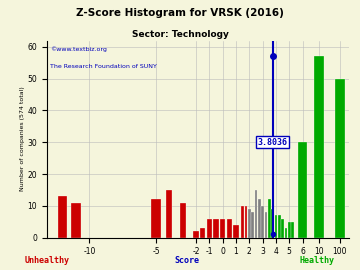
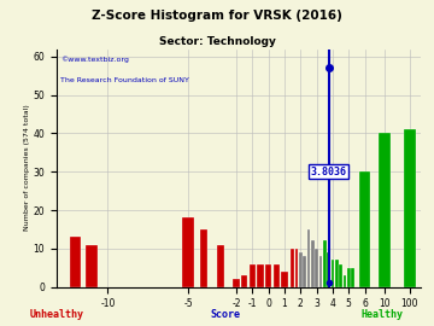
-5: 12 -> 18
10: 57 -> 40
100: 50 -> 41
